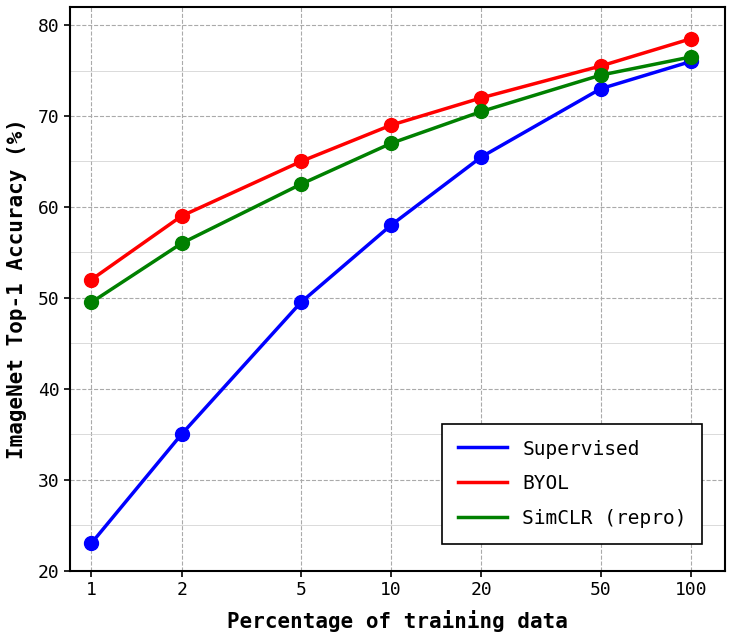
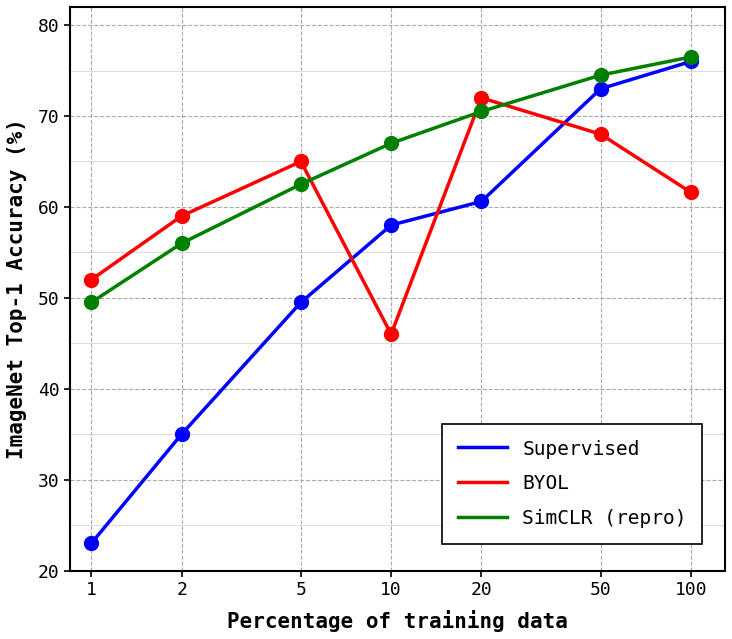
BYOL/10: 69.0 -> 46.0
Supervised/20: 65.5 -> 60.6
BYOL/50: 75.5 -> 68.0
BYOL/100: 78.5 -> 61.6
